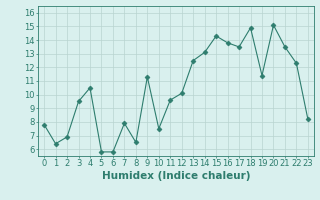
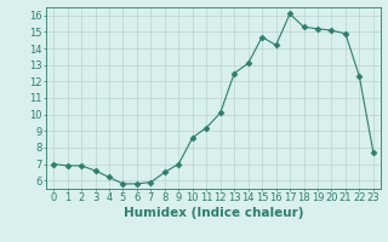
0: 7.8 -> 7.0
1: 6.4 -> 6.9
3: 9.5 -> 6.6
4: 10.5 -> 6.2
7: 7.9 -> 5.9
9: 11.3 -> 7.0
10: 7.5 -> 8.6
11: 9.6 -> 9.2
15: 14.3 -> 14.7
16: 13.8 -> 14.2
17: 13.5 -> 16.1
18: 14.9 -> 15.3
19: 11.4 -> 15.2
21: 13.5 -> 14.9
23: 8.2 -> 7.7
